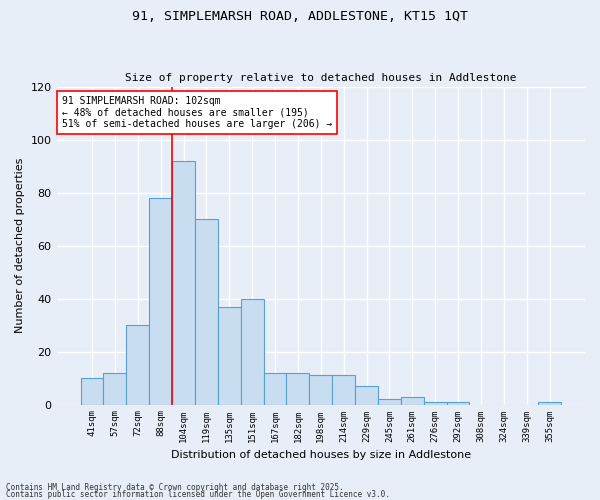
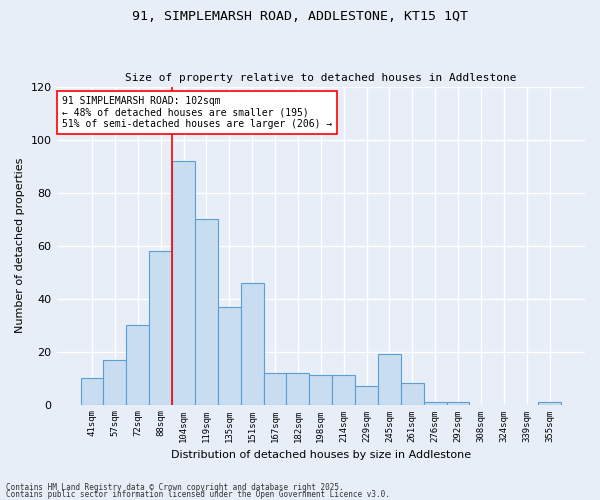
57sqm: 12 -> 17
88sqm: 78 -> 58
151sqm: 40 -> 46
245sqm: 2 -> 19
261sqm: 3 -> 8
